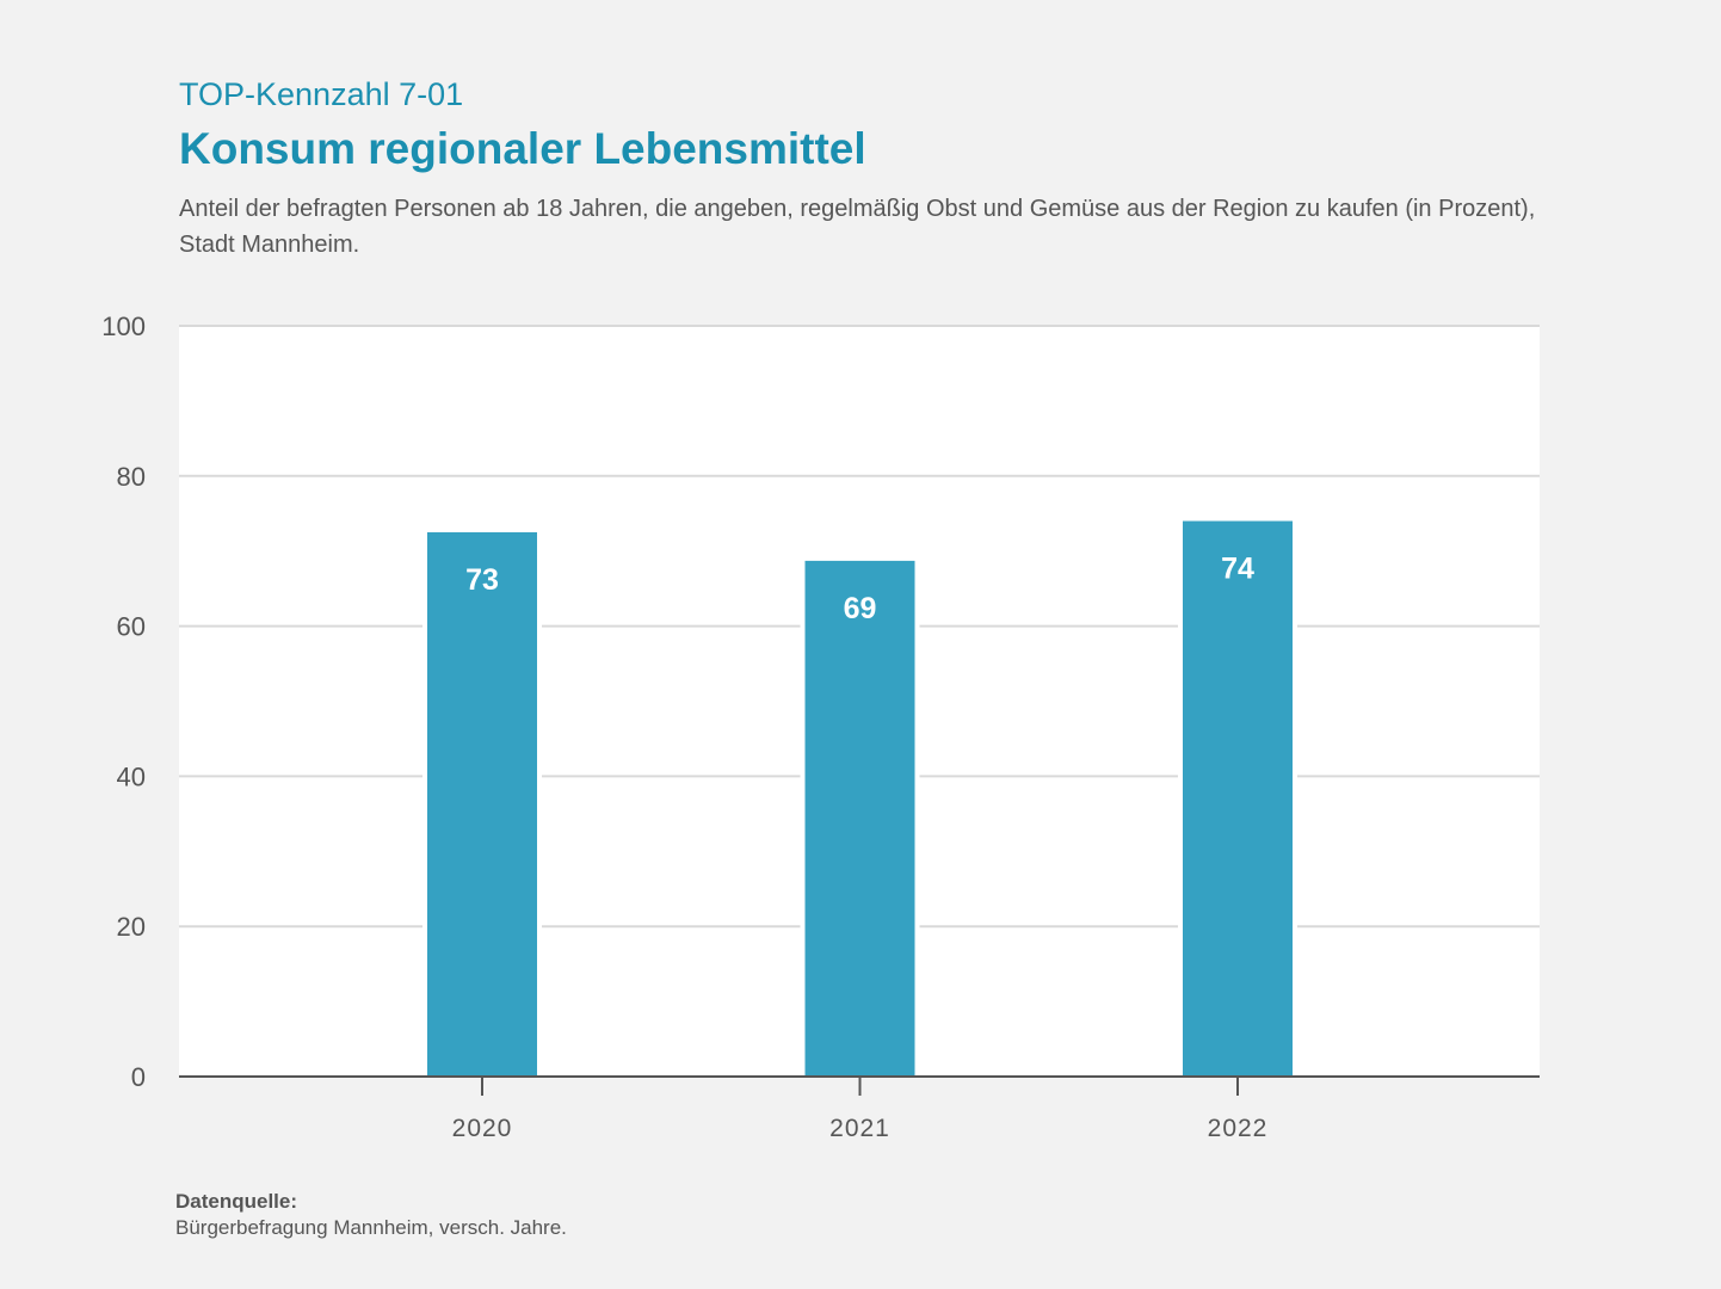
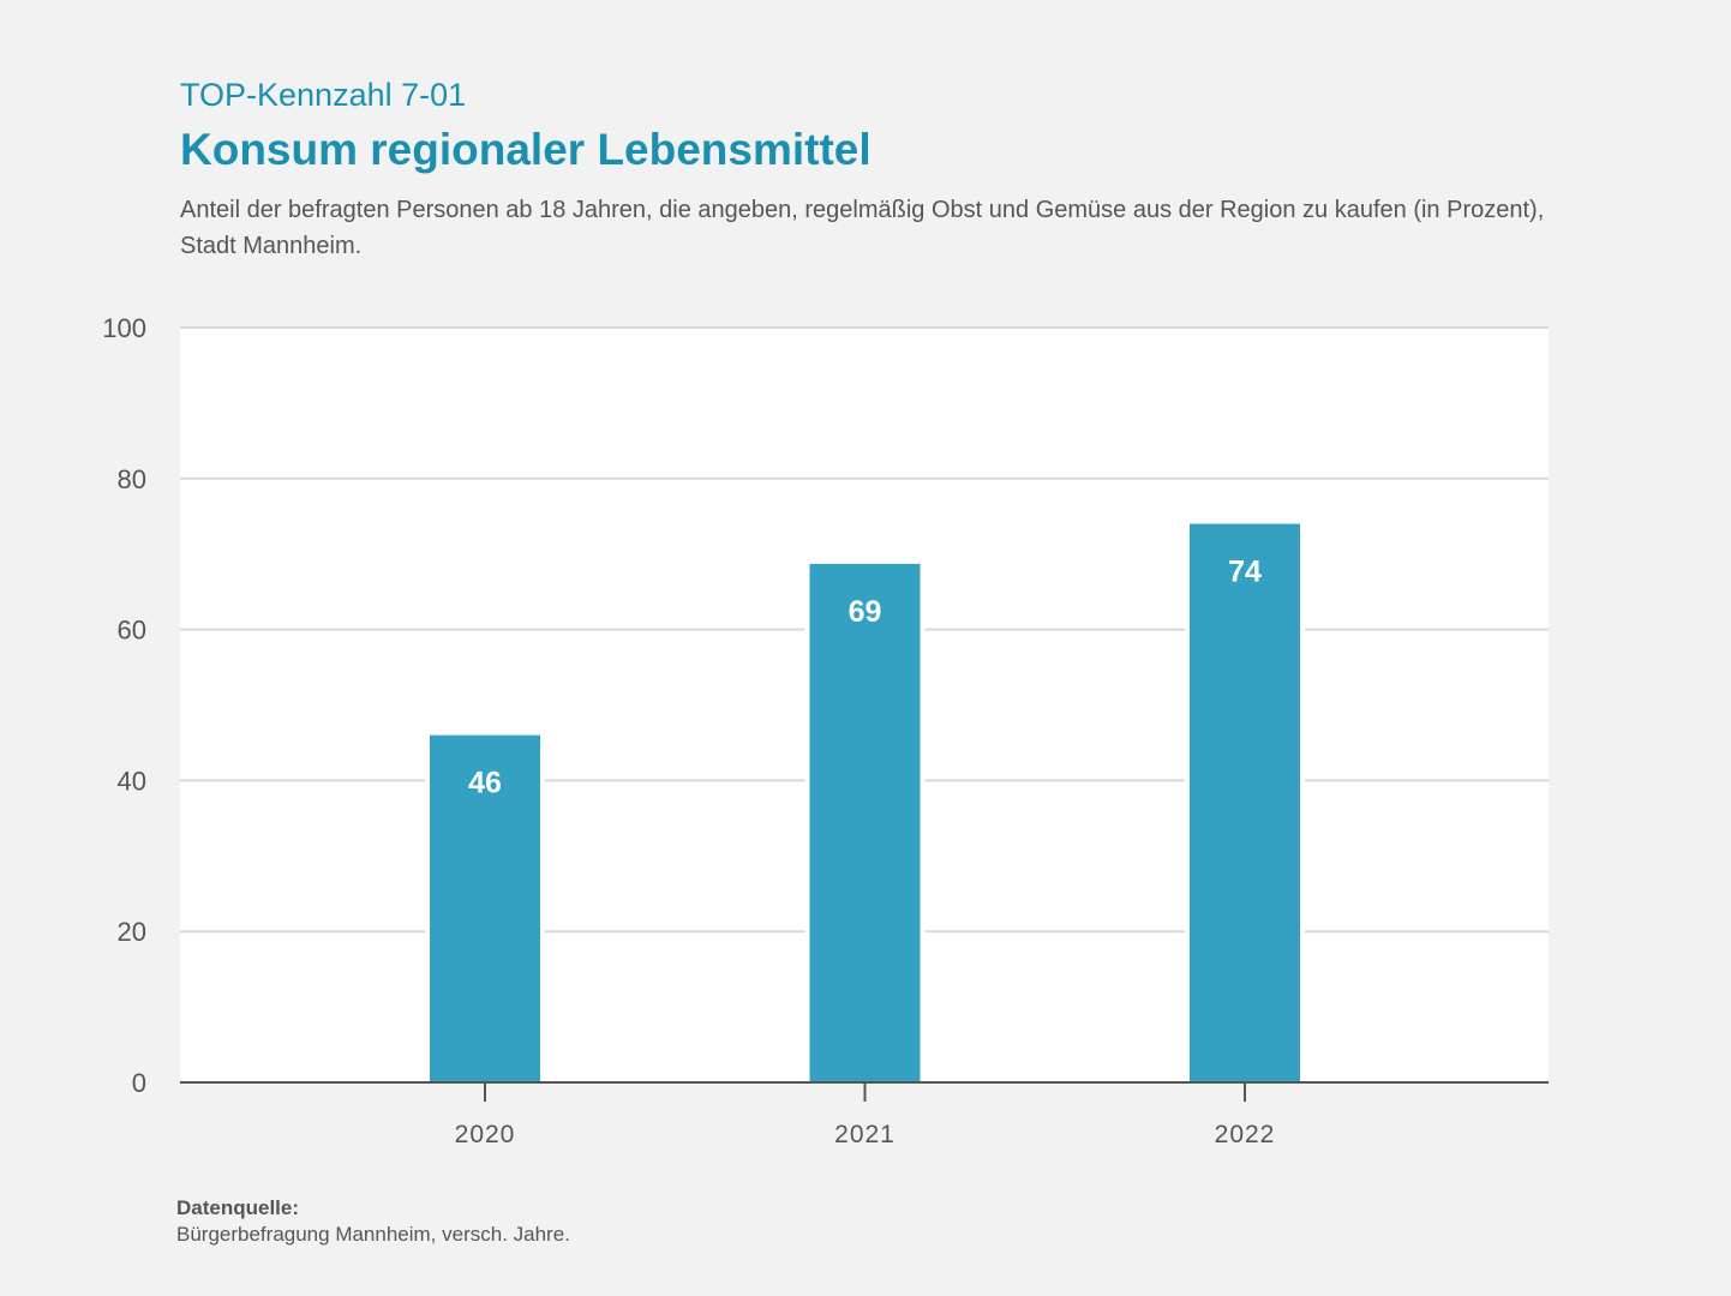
2020: 73 -> 46
